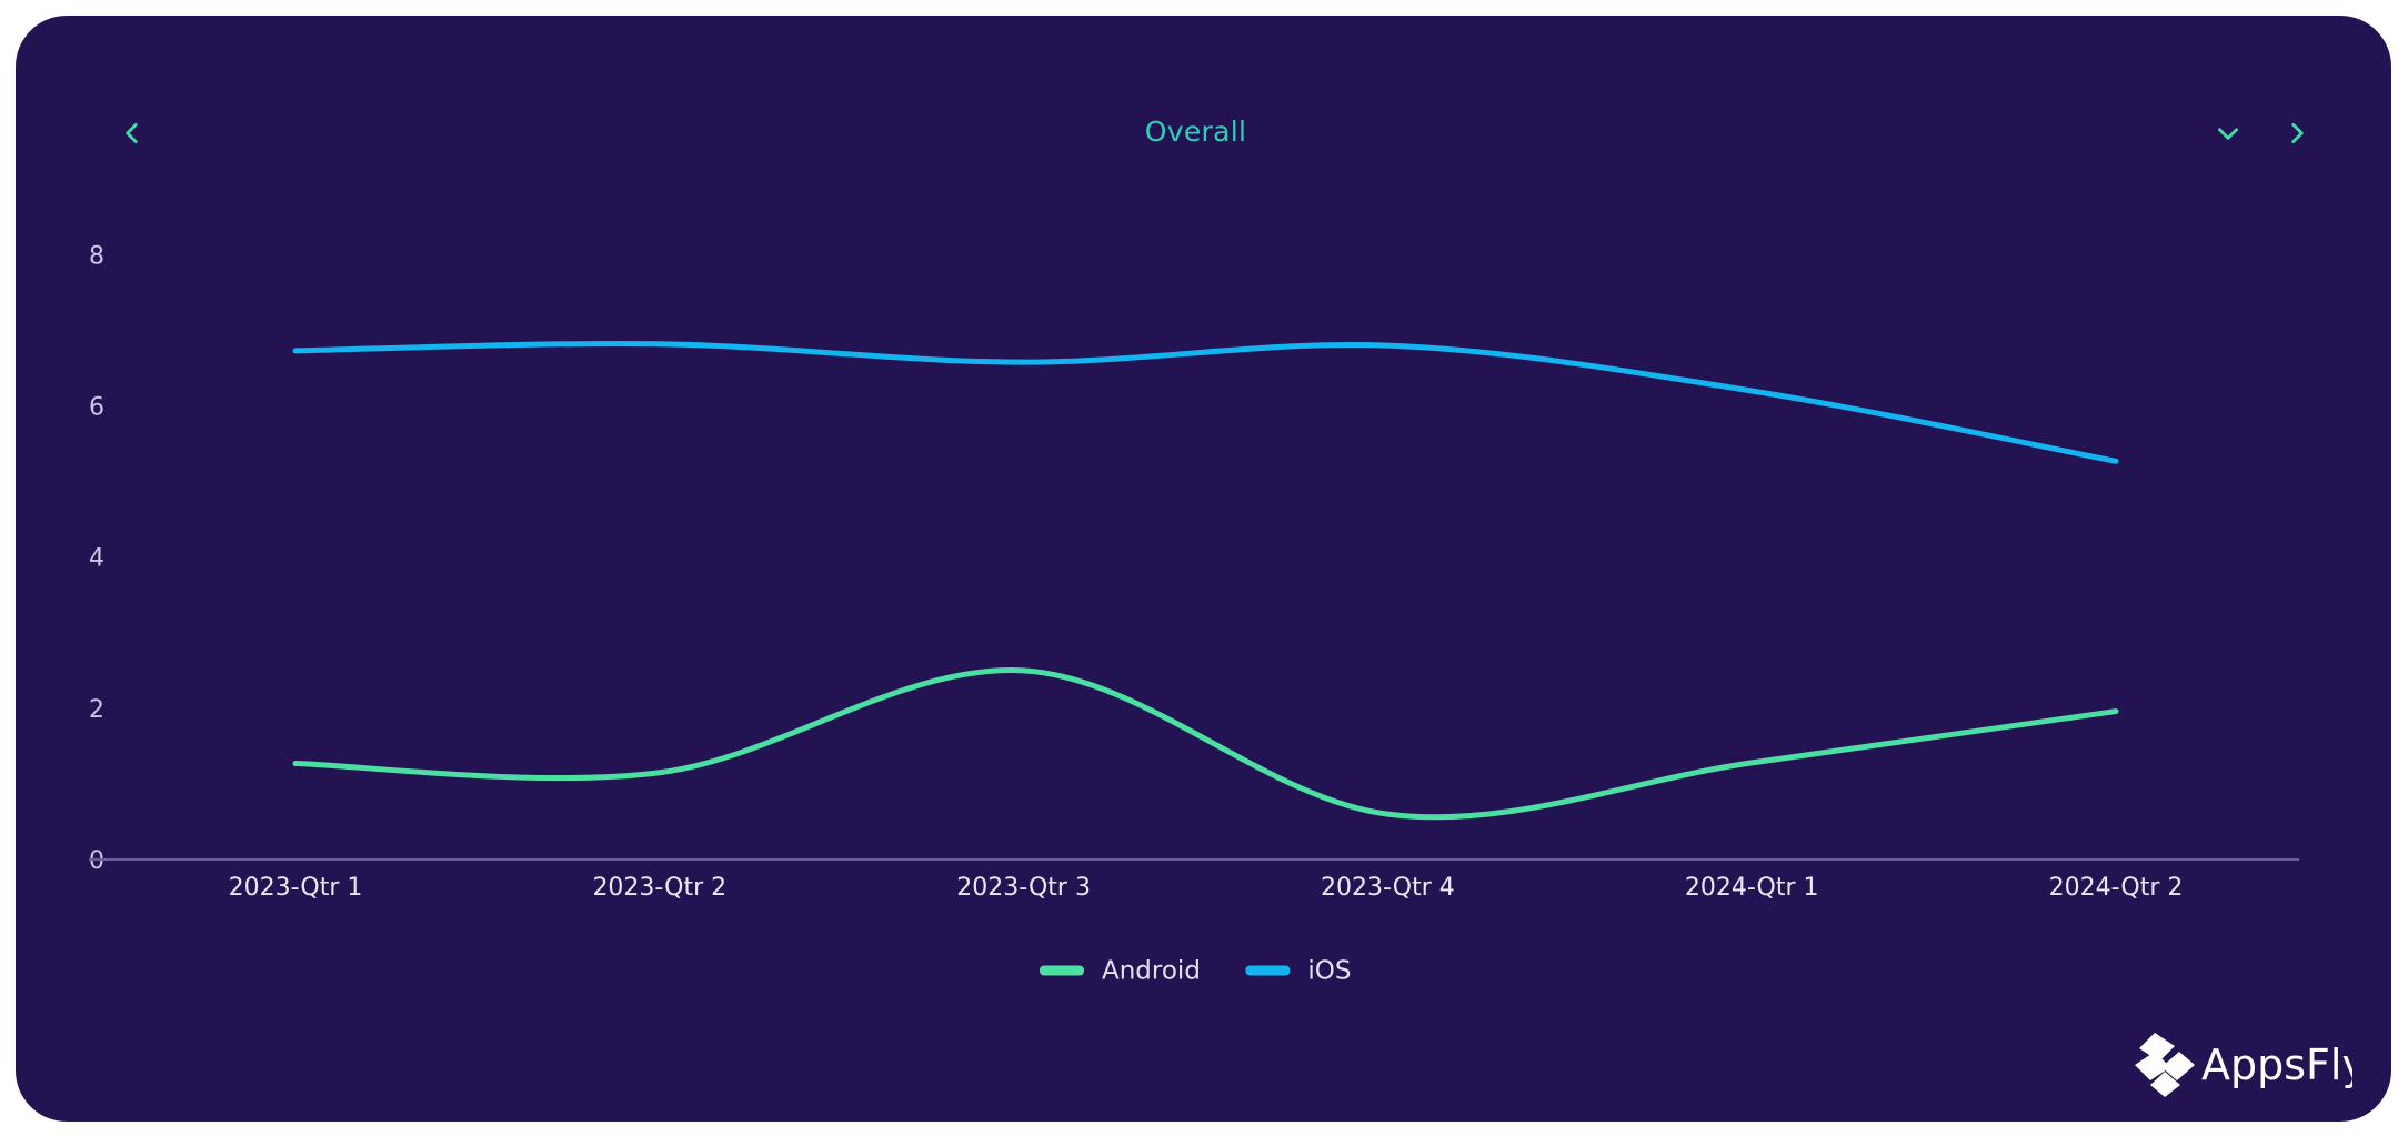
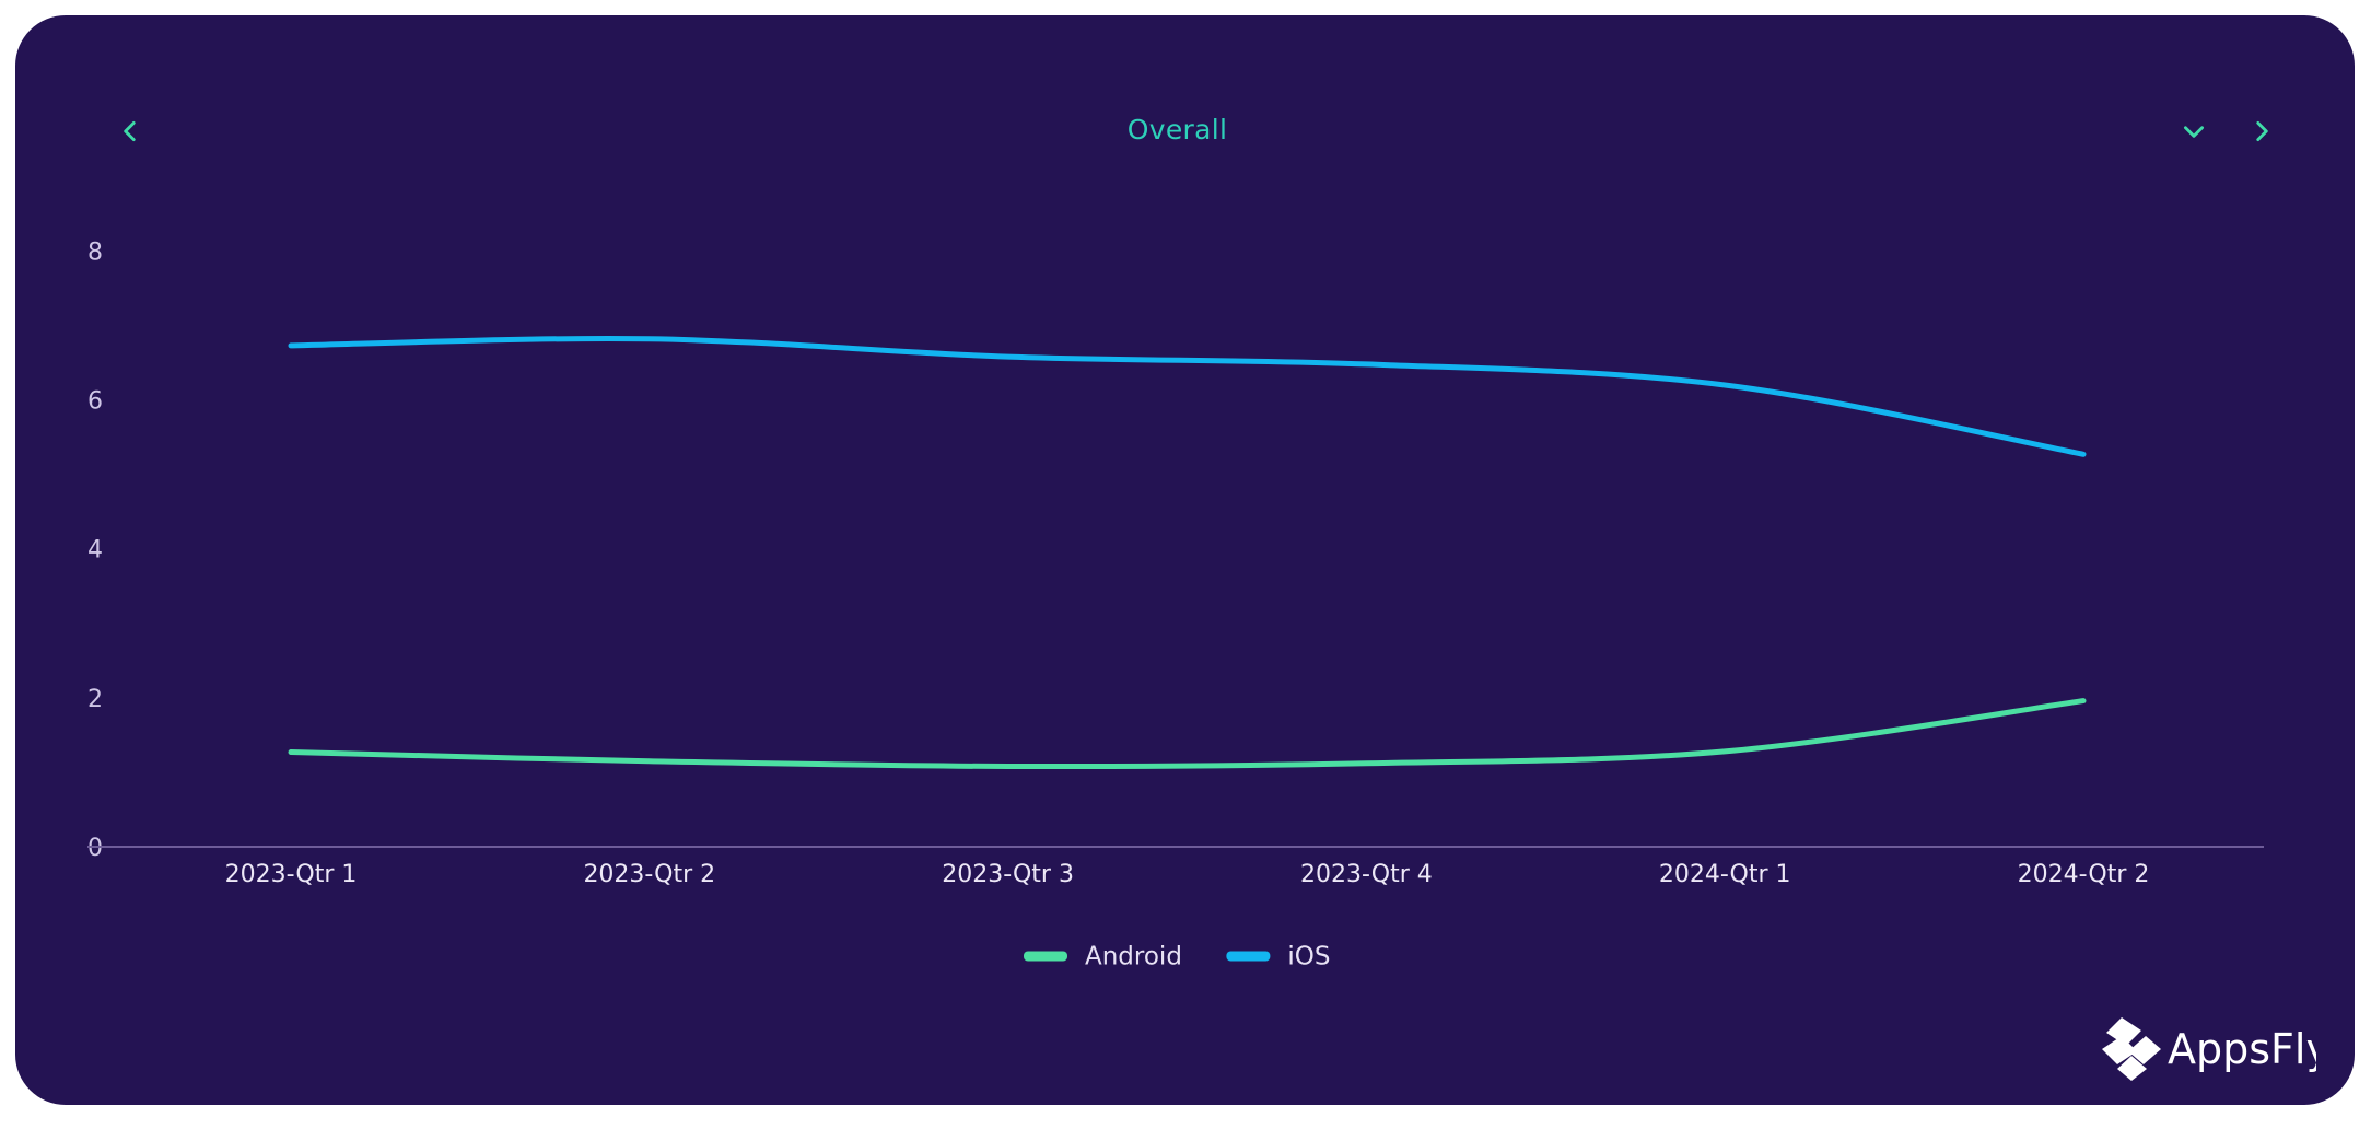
Android/2023-Qtr 3: 2.5 -> 1.1
Android/2023-Qtr 4: 0.6 -> 1.1
iOS/2023-Qtr 4: 6.8 -> 6.5
